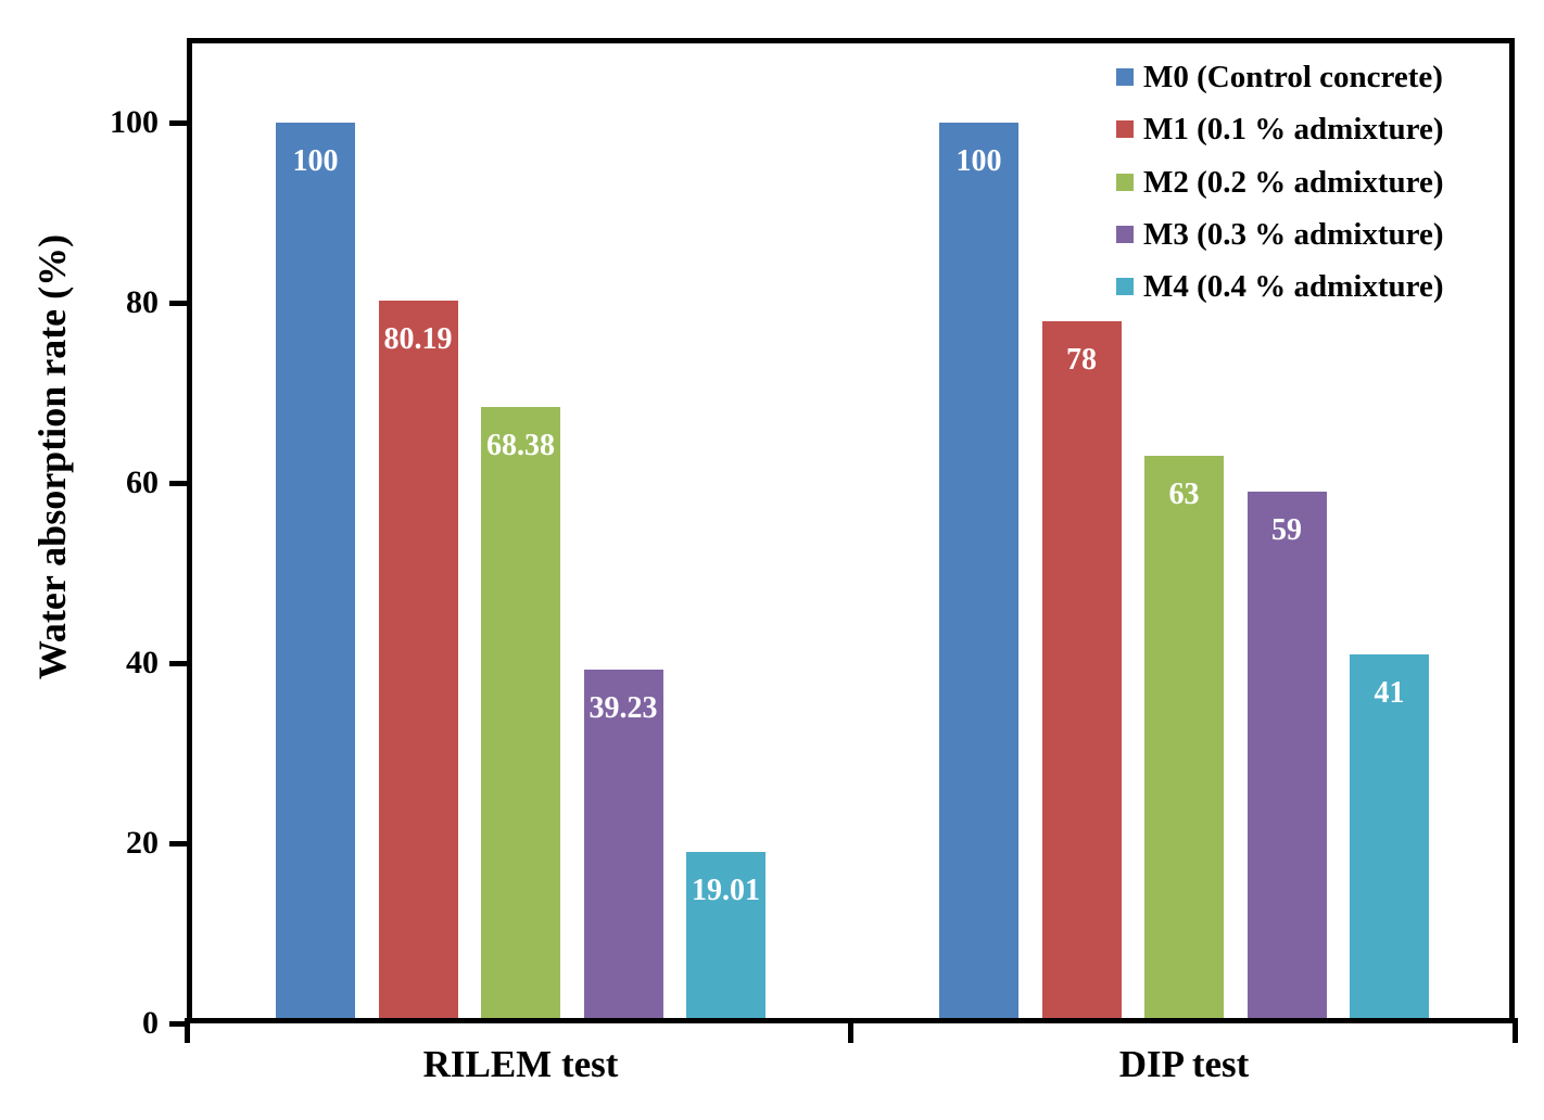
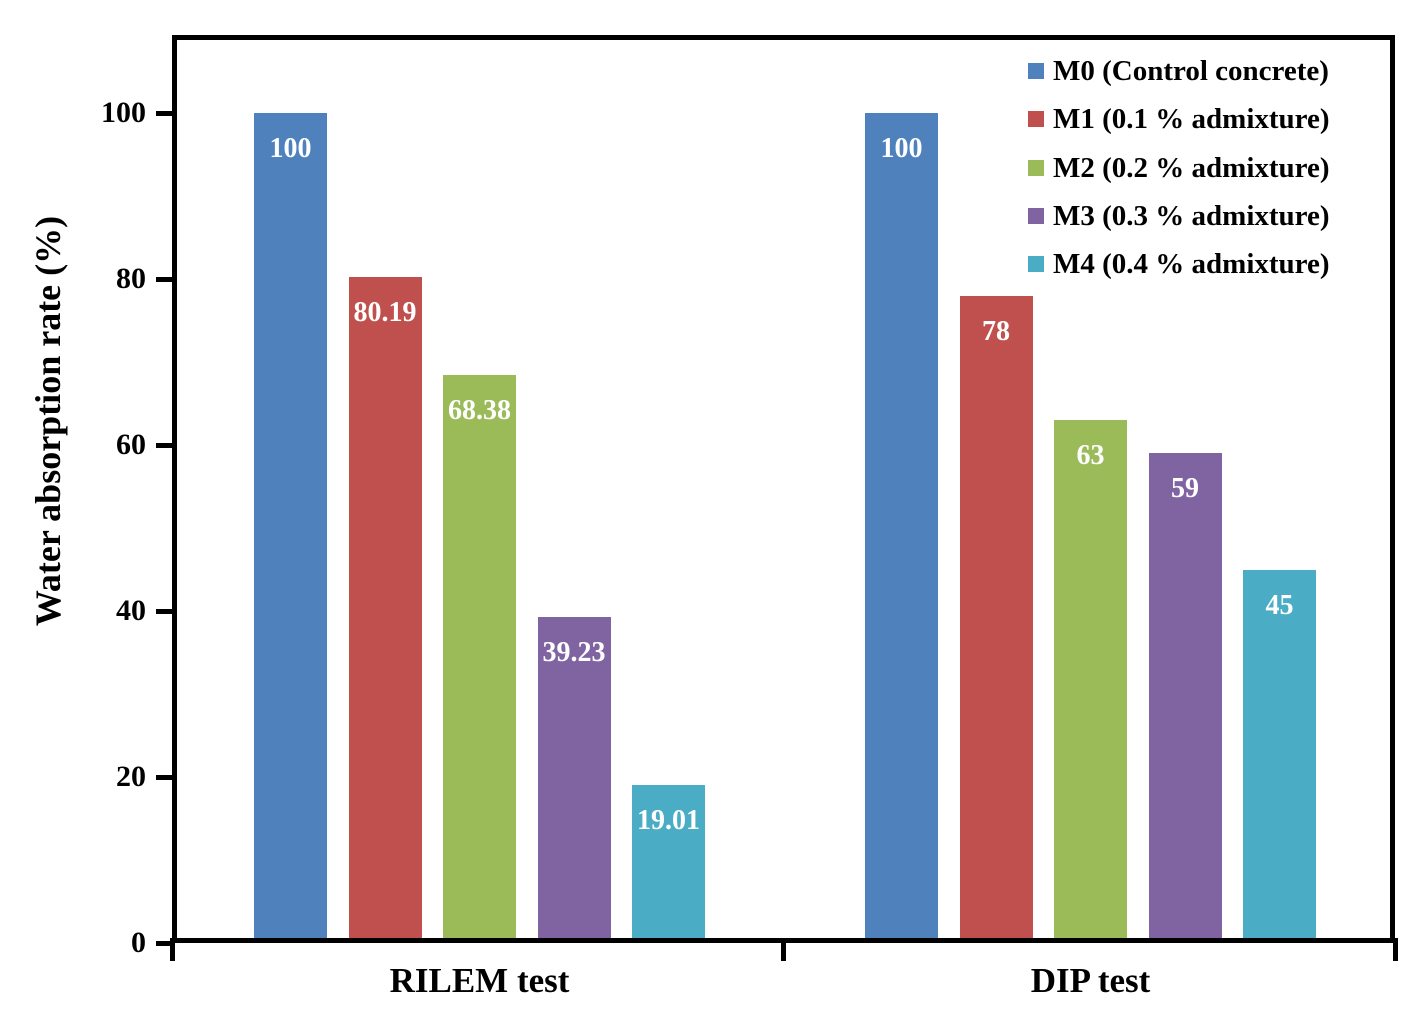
M4 (0.4 % admixture)/DIP test: 41 -> 45
